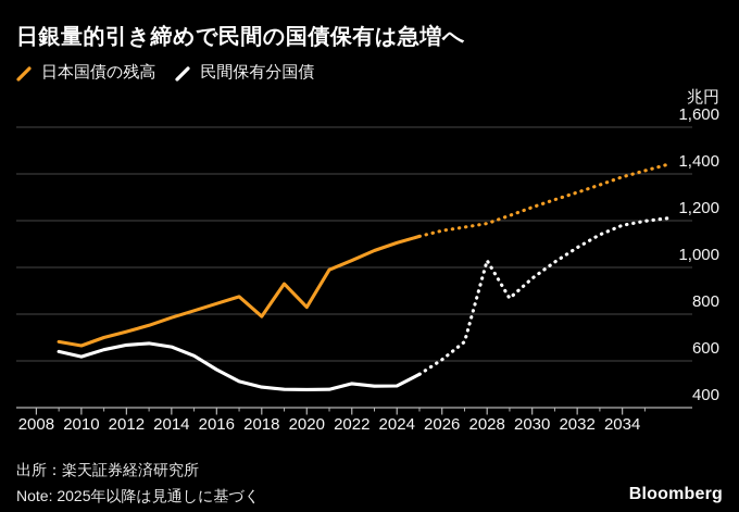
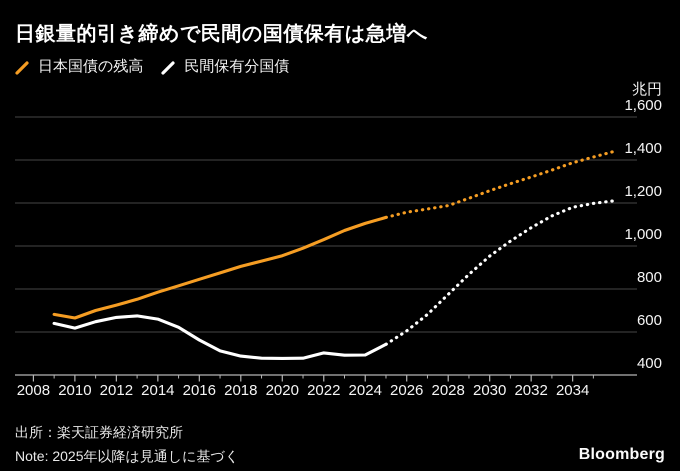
日本国債の残高/2018: 790 -> 900
日本国債の残高/2020: 830 -> 960
民間保有分国債/2028: 1030 -> 780
